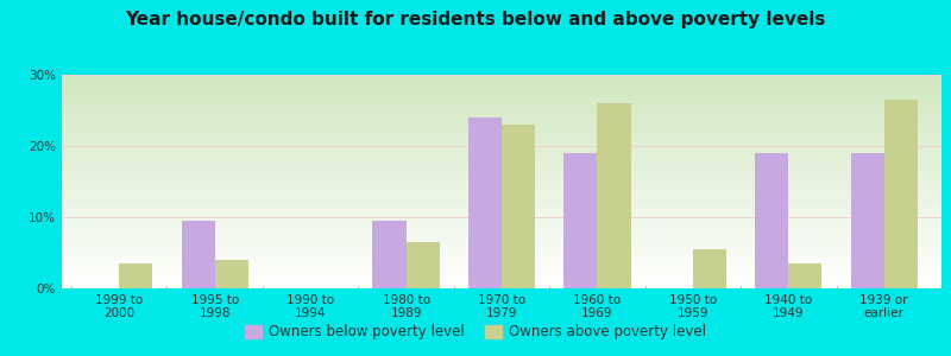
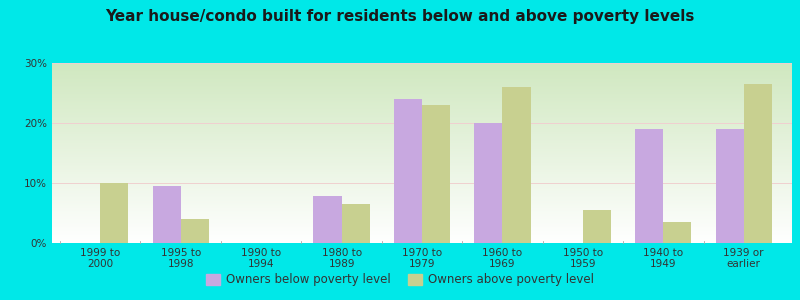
Owners above poverty level/1999 to 2000: 3.5% -> 10.0%
Owners below poverty level/1980 to 1989: 9.5% -> 7.8%
Owners below poverty level/1960 to 1969: 19.0% -> 20.0%
